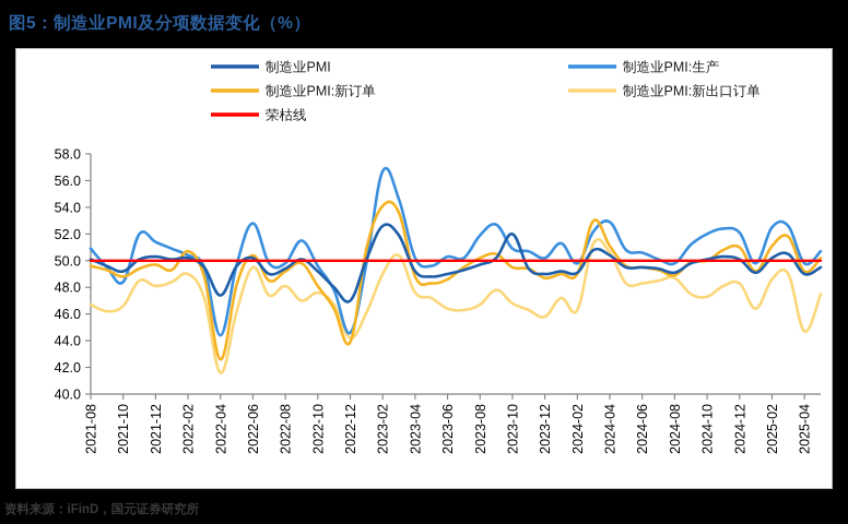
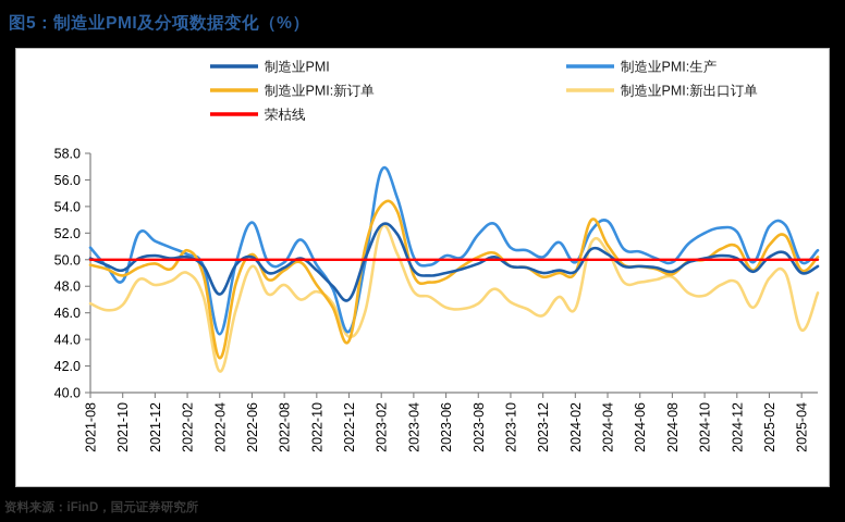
制造业PMI:新出口订单/2023-02: 49.0 -> 52.4
制造业PMI/2023-10: 52.0 -> 49.5
